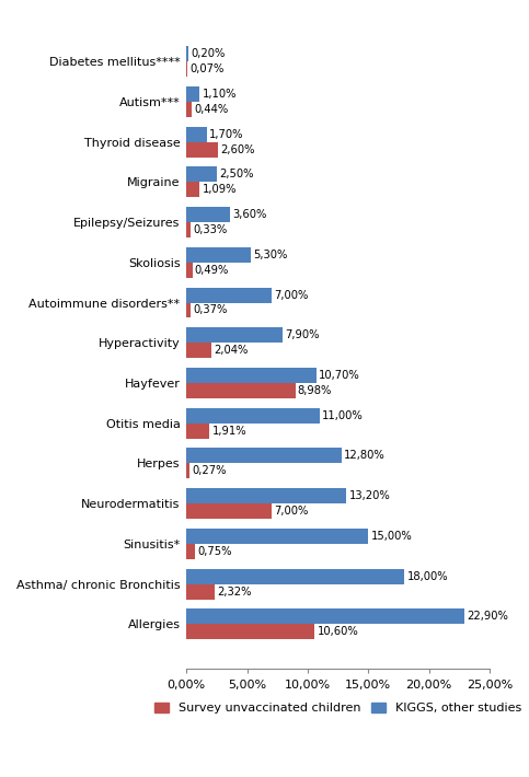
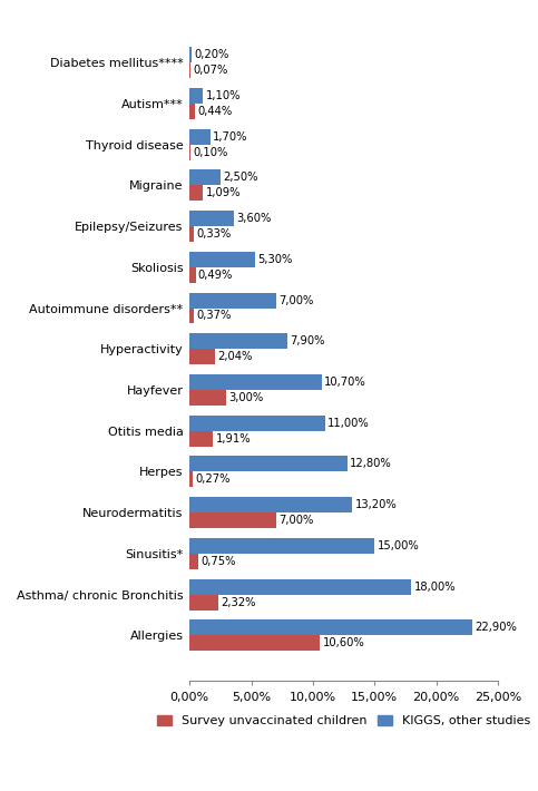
Survey unvaccinated children/Thyroid disease: 2,60% -> 0,10%
Survey unvaccinated children/Hayfever: 8,98% -> 3,00%
